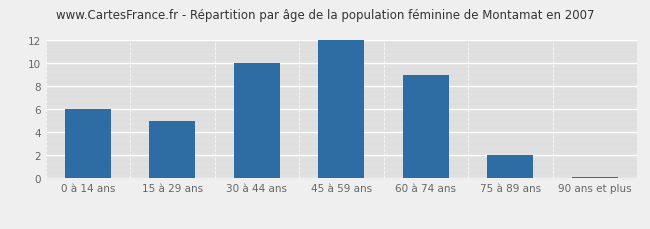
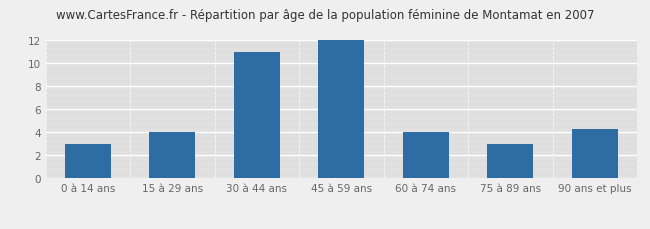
0 à 14 ans: 6.0 -> 3.0
15 à 29 ans: 5.0 -> 4.0
30 à 44 ans: 10.0 -> 11.0
60 à 74 ans: 9.0 -> 4.0
75 à 89 ans: 2.0 -> 3.0
90 ans et plus: 0.1 -> 4.3
